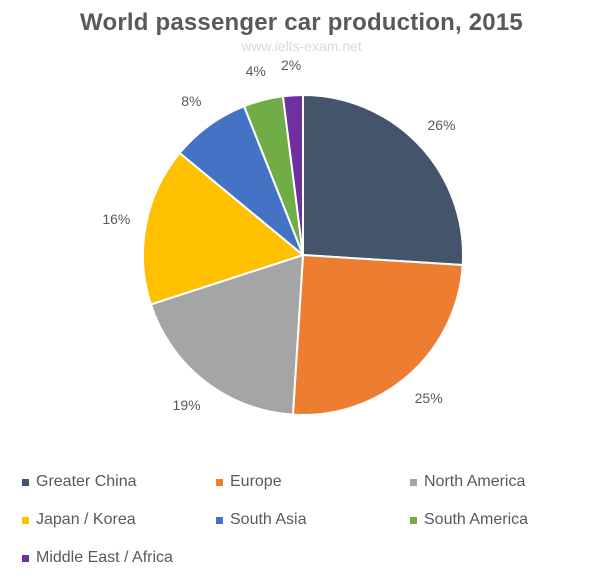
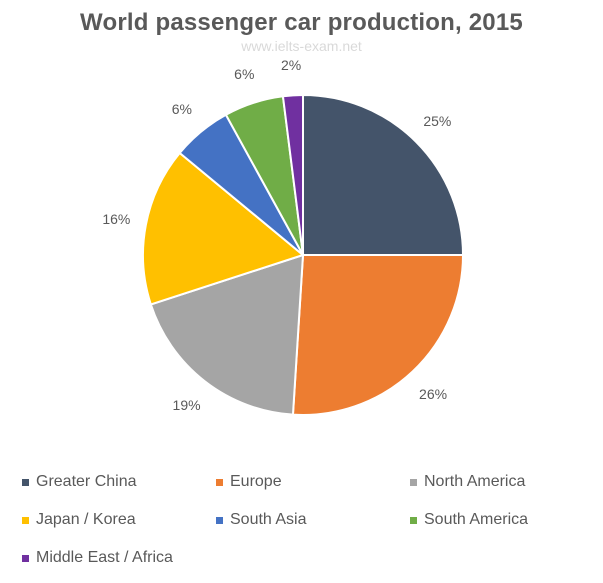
Greater China: 26% -> 25%
Europe: 25% -> 26%
South Asia: 8% -> 6%
South America: 4% -> 6%
